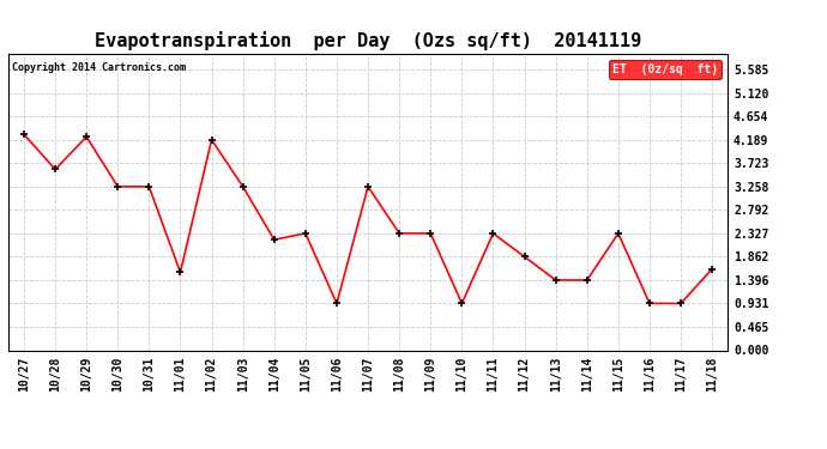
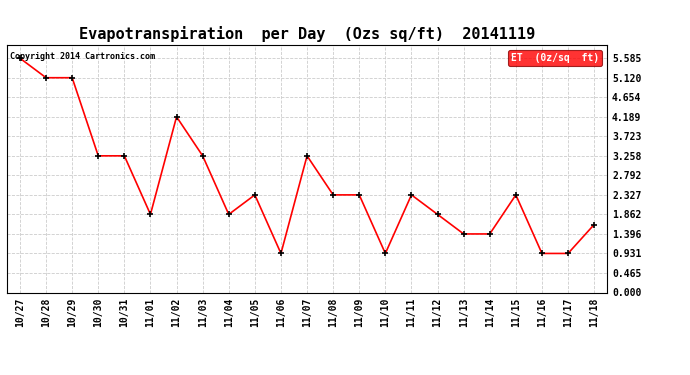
10/27: 4.30 -> 5.58
10/28: 3.60 -> 5.12
10/29: 4.25 -> 5.12
11/01: 1.55 -> 1.86
11/04: 2.20 -> 1.86
